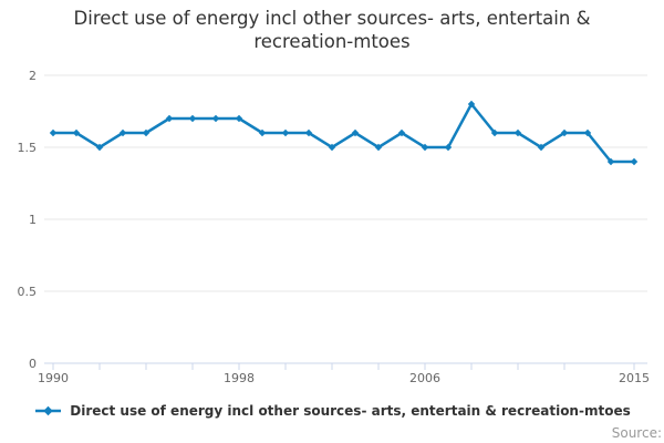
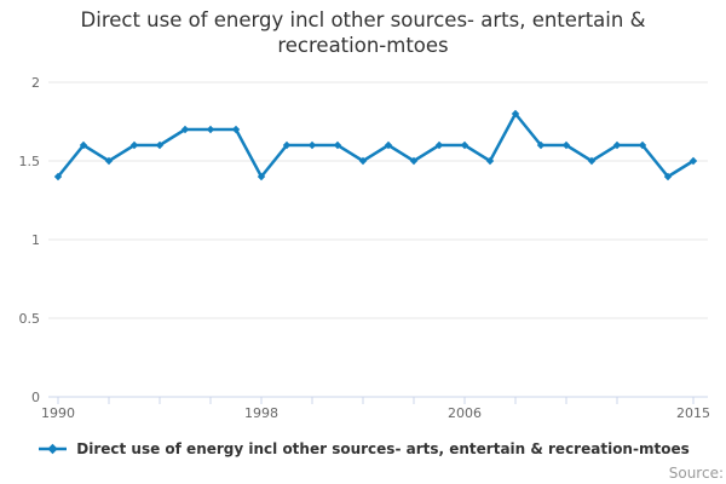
1990: 1.6 -> 1.4
1998: 1.7 -> 1.4
2006: 1.5 -> 1.6
2015: 1.4 -> 1.5
